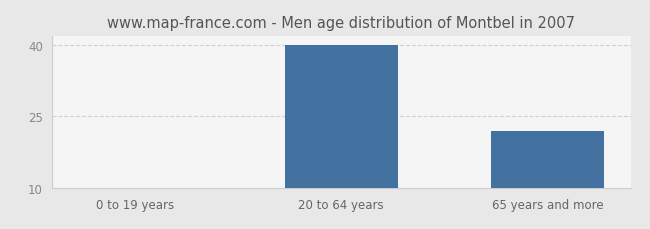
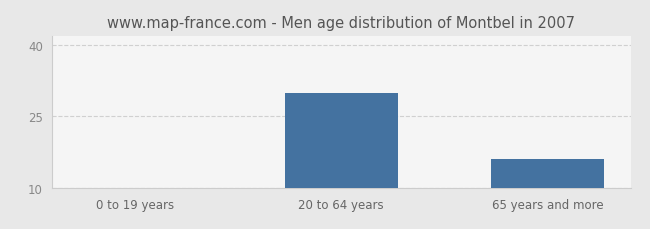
20 to 64 years: 40 -> 30
65 years and more: 22 -> 16
